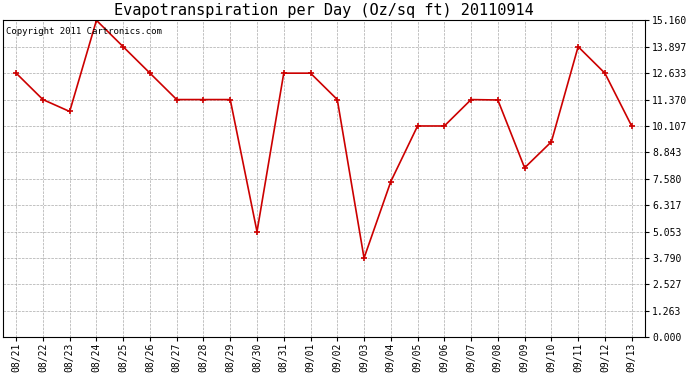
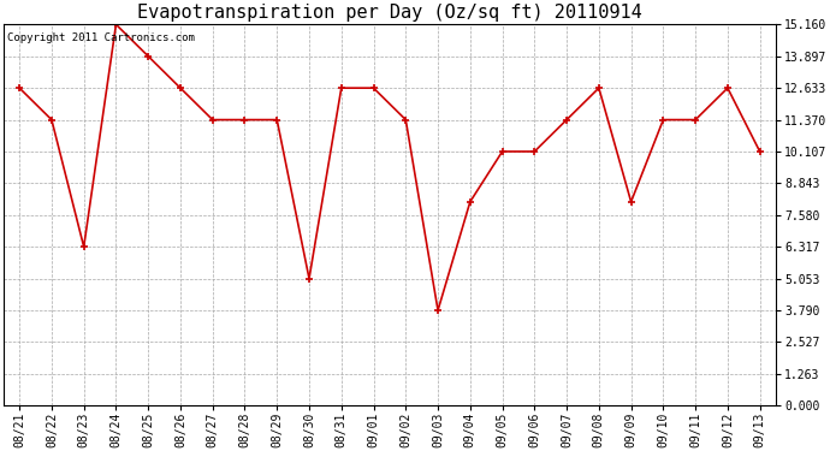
08/23: 10.80 -> 6.32
09/04: 7.45 -> 8.11
09/08: 11.35 -> 12.63
09/10: 9.35 -> 11.37
09/11: 13.90 -> 11.37
